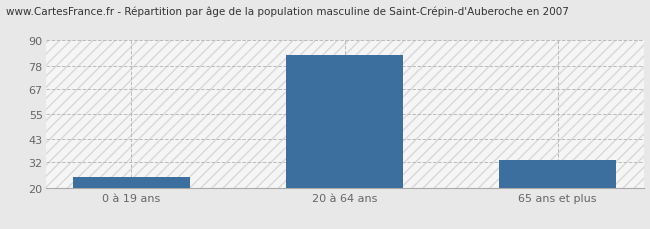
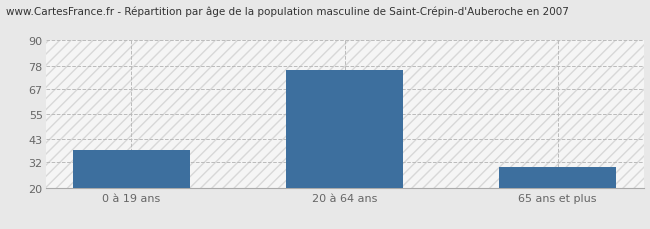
0 à 19 ans: 25 -> 38
20 à 64 ans: 83 -> 76
65 ans et plus: 33 -> 30
